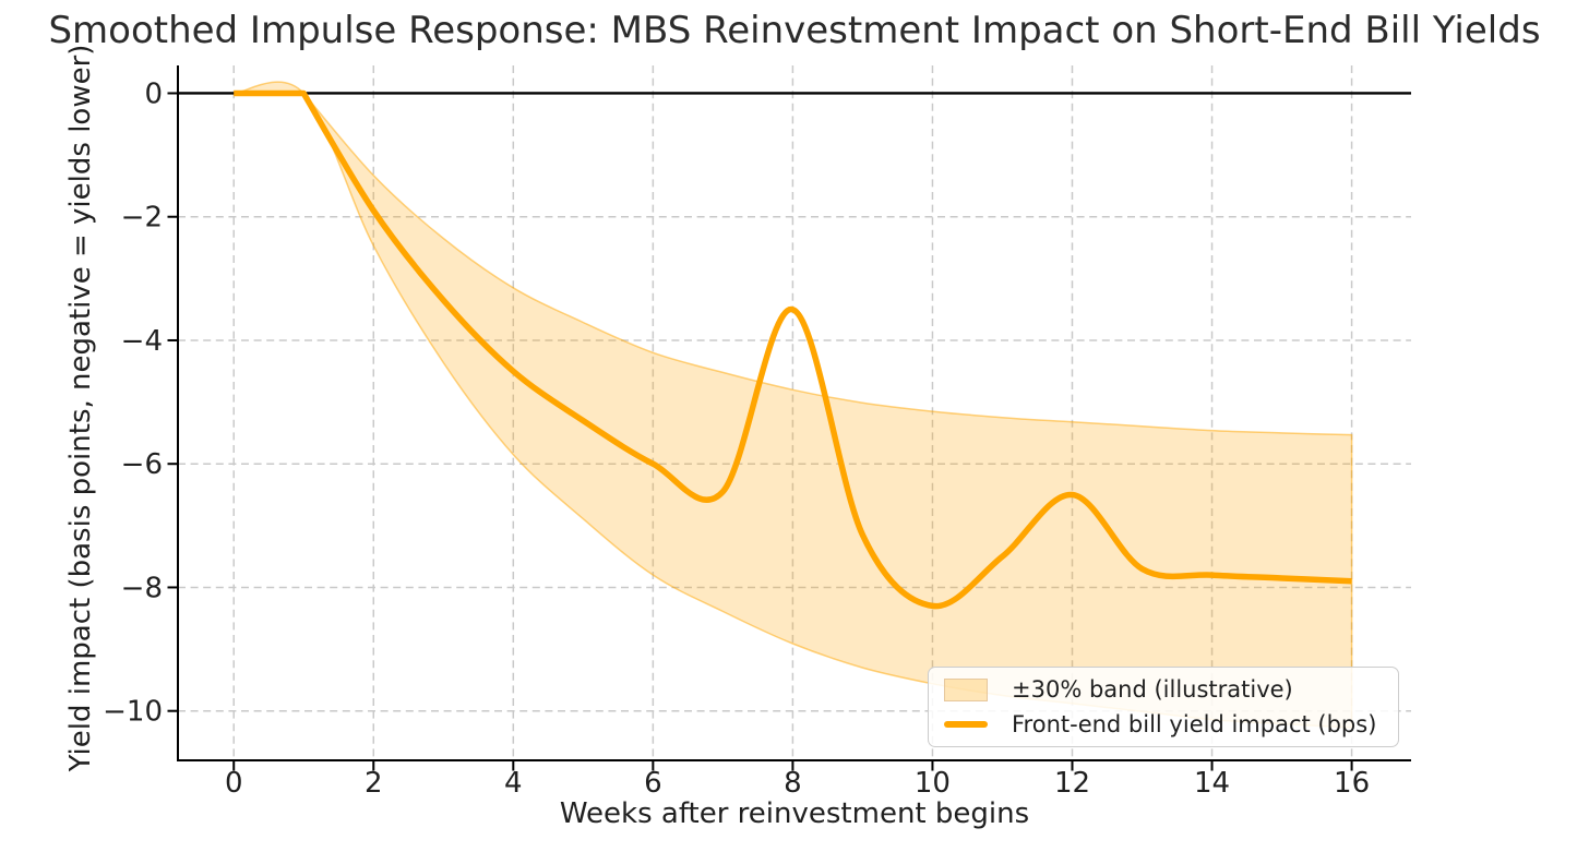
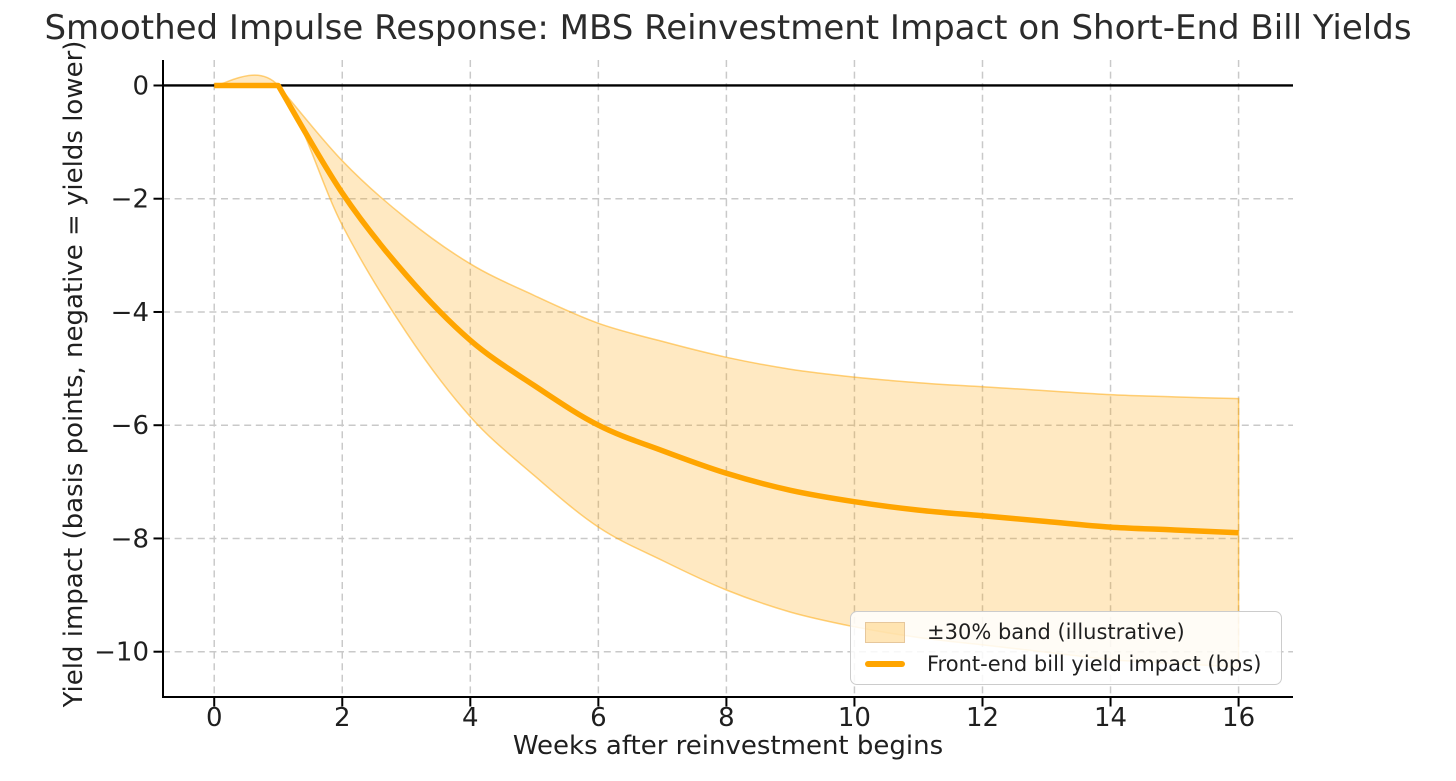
8: -3.5 -> -6.8
10: -8.3 -> -7.3
12: -6.5 -> -7.6
